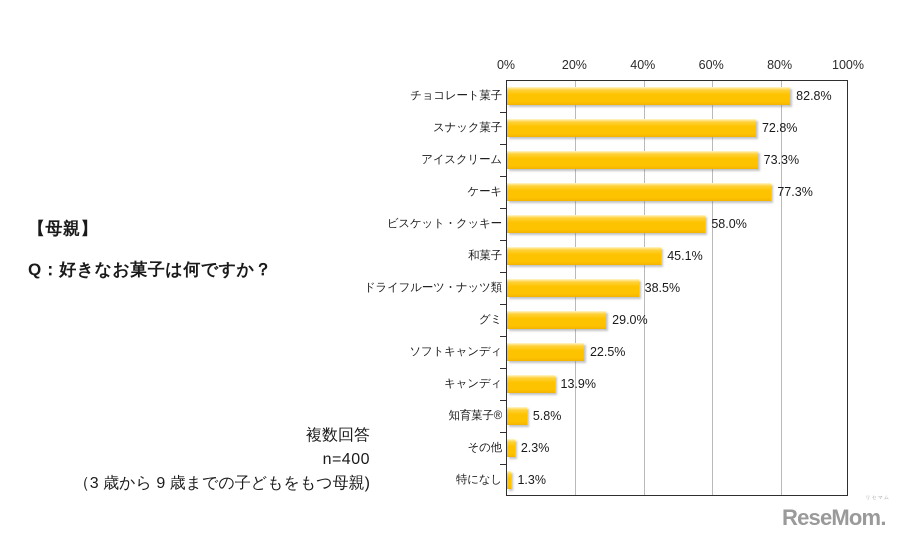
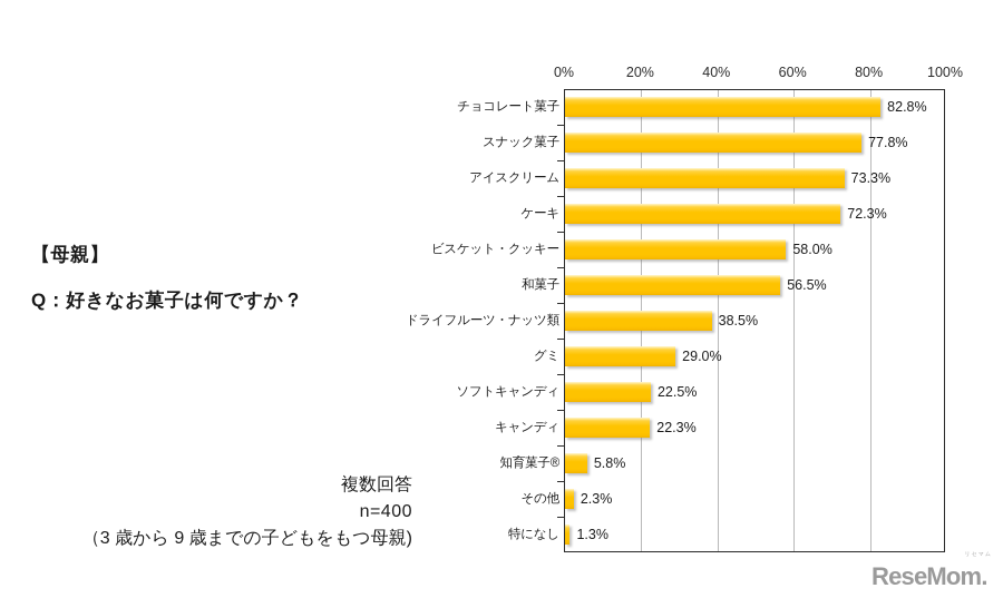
スナック菓子: 72.8% -> 77.8%
ケーキ: 77.3% -> 72.3%
和菓子: 45.1% -> 56.5%
キャンディ: 13.9% -> 22.3%
